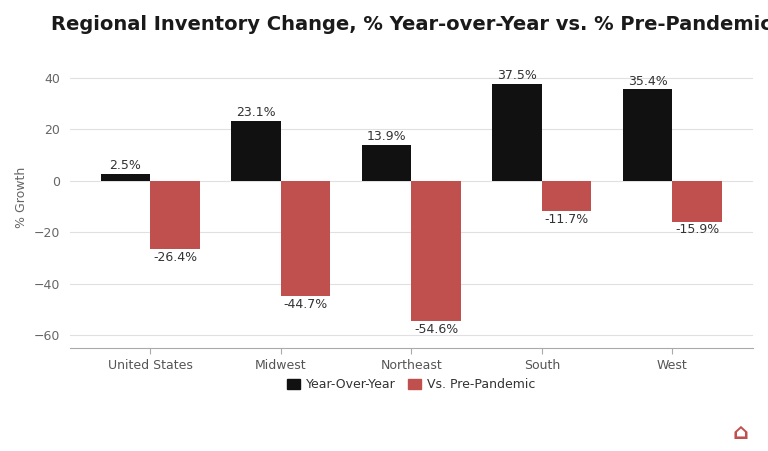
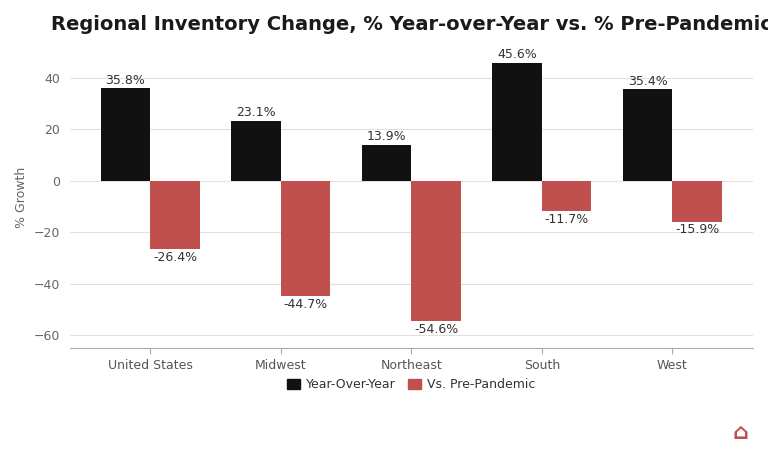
Year-Over-Year/United States: 2.5% -> 35.8%
Year-Over-Year/South: 37.5% -> 45.6%
